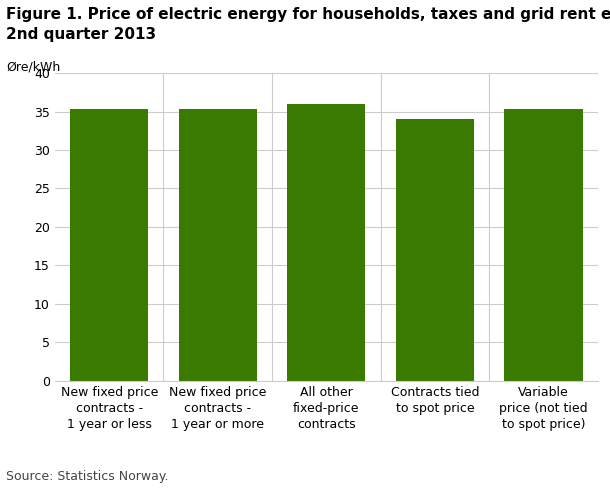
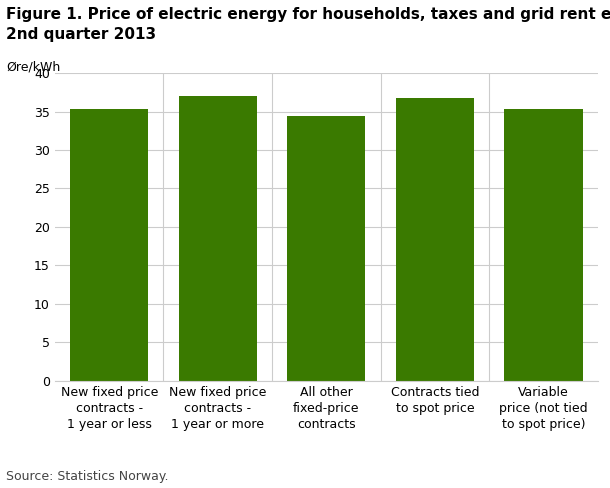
New fixed price contracts - 1 year or more: 35.3 -> 37.0
All other fixed-price contracts: 36.0 -> 34.4
Contracts tied to spot price: 34.1 -> 36.8
